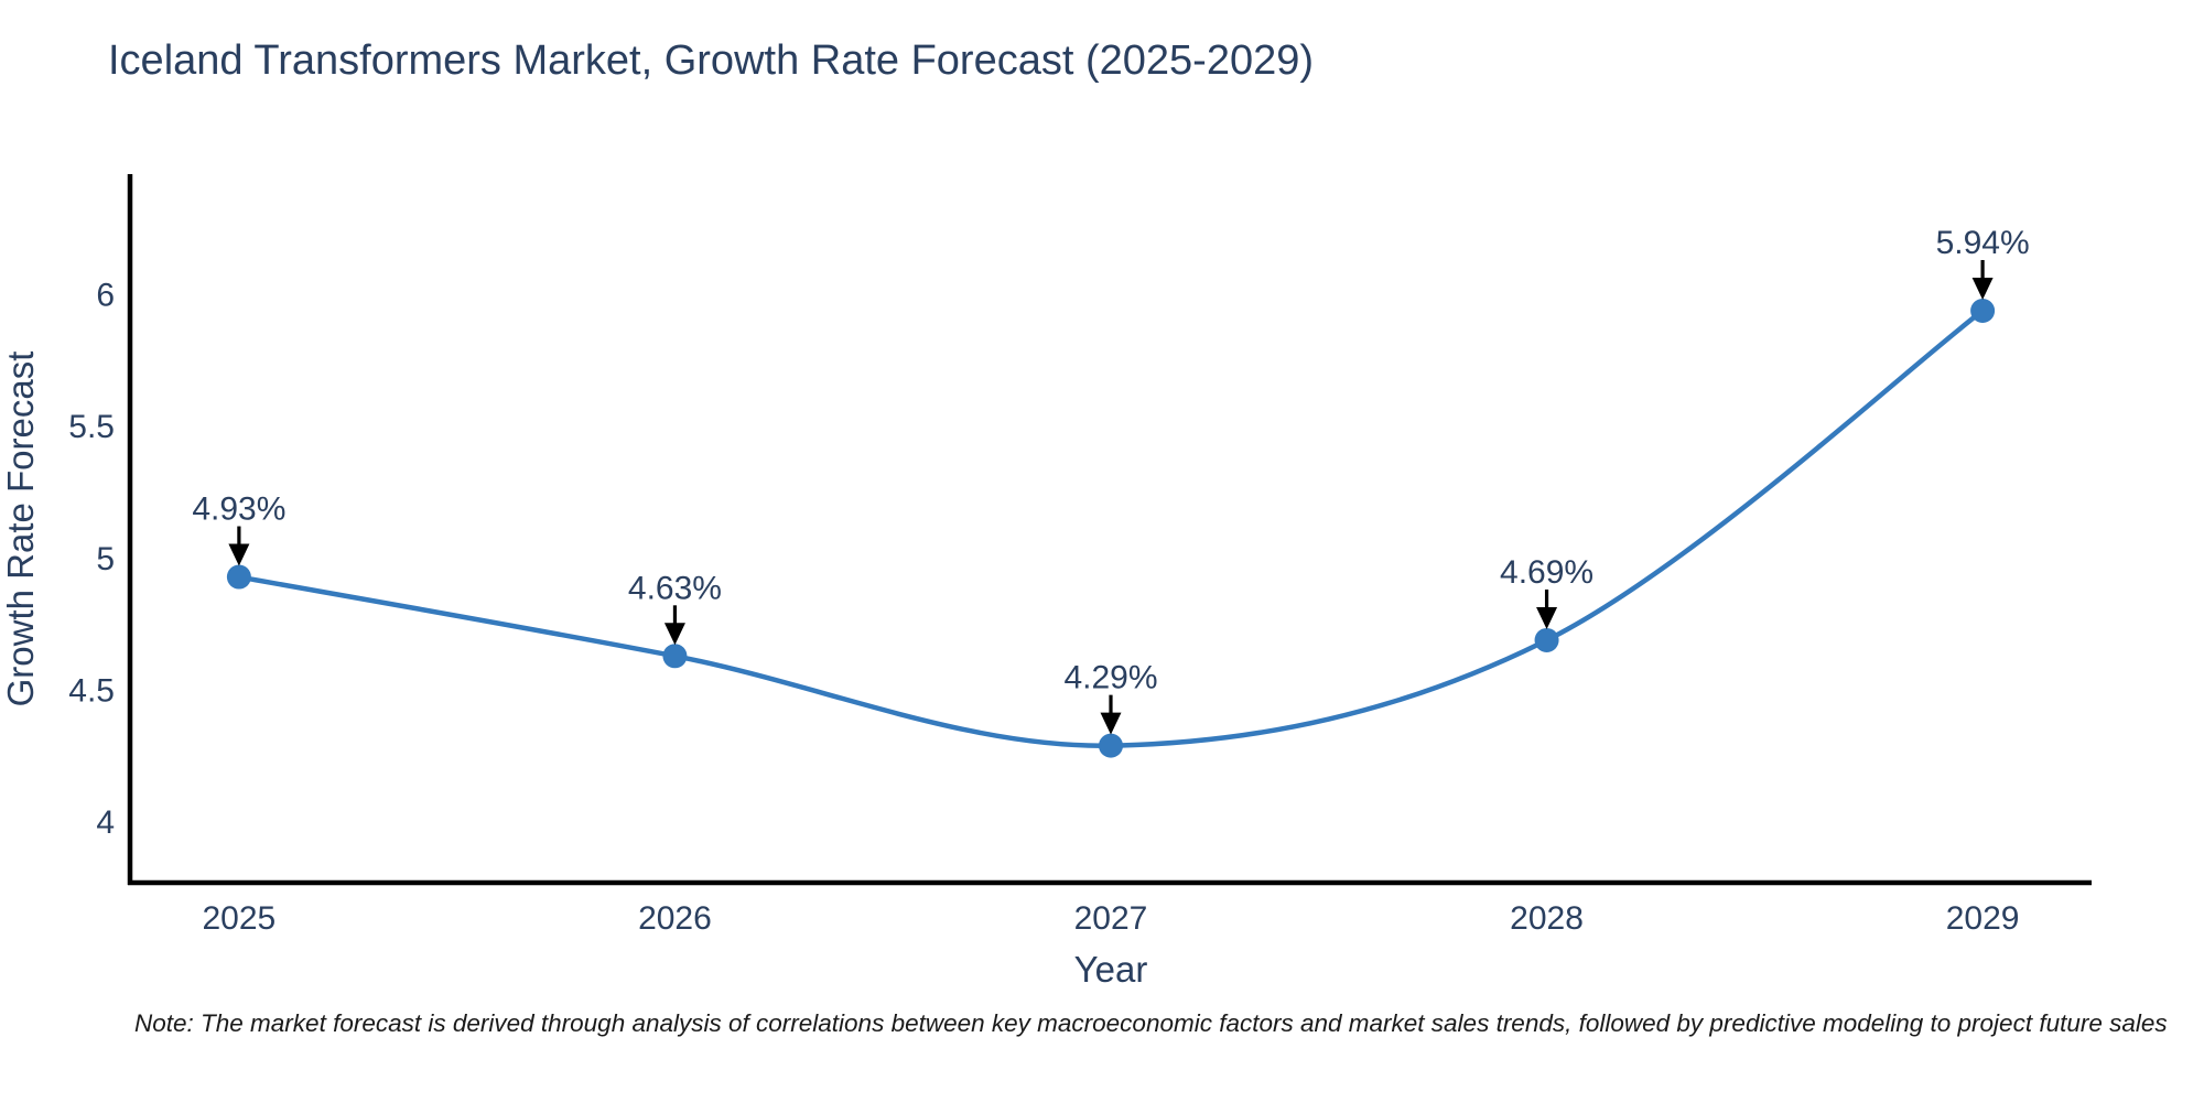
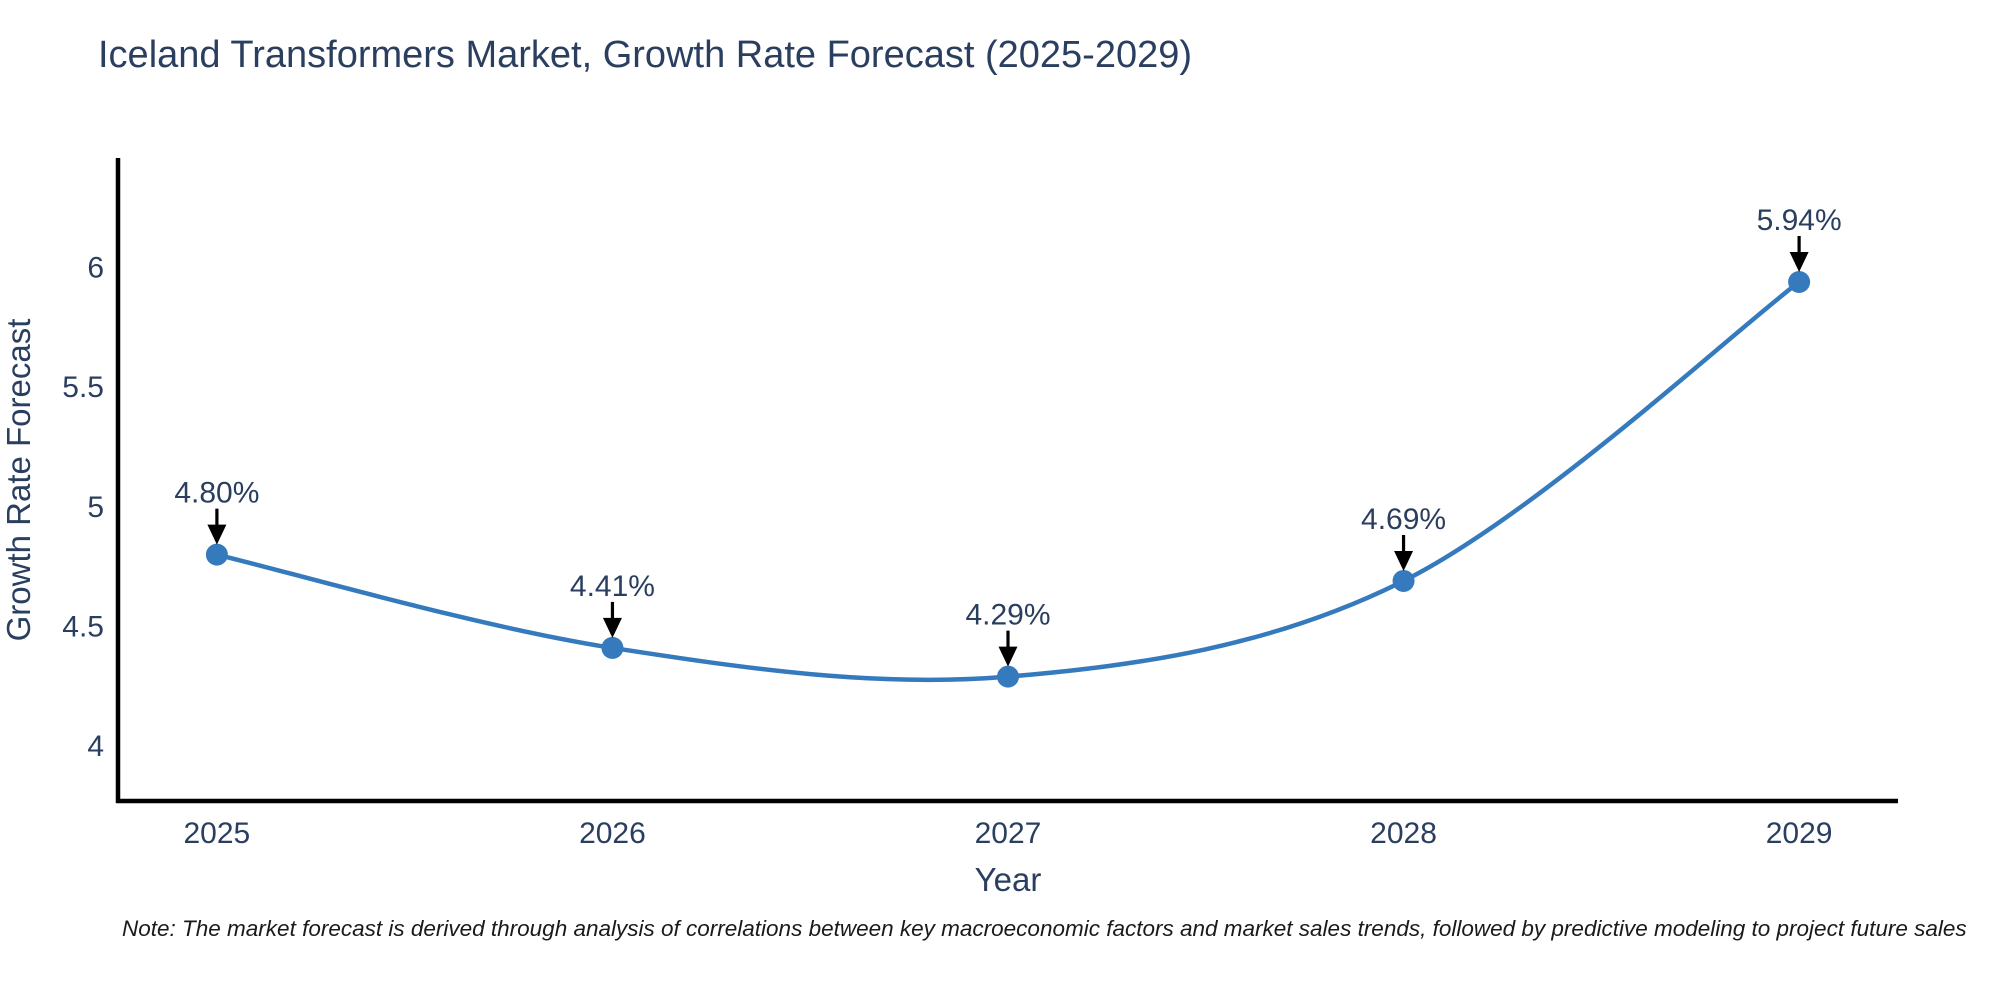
2025: 4.93% -> 4.80%
2026: 4.63% -> 4.41%
